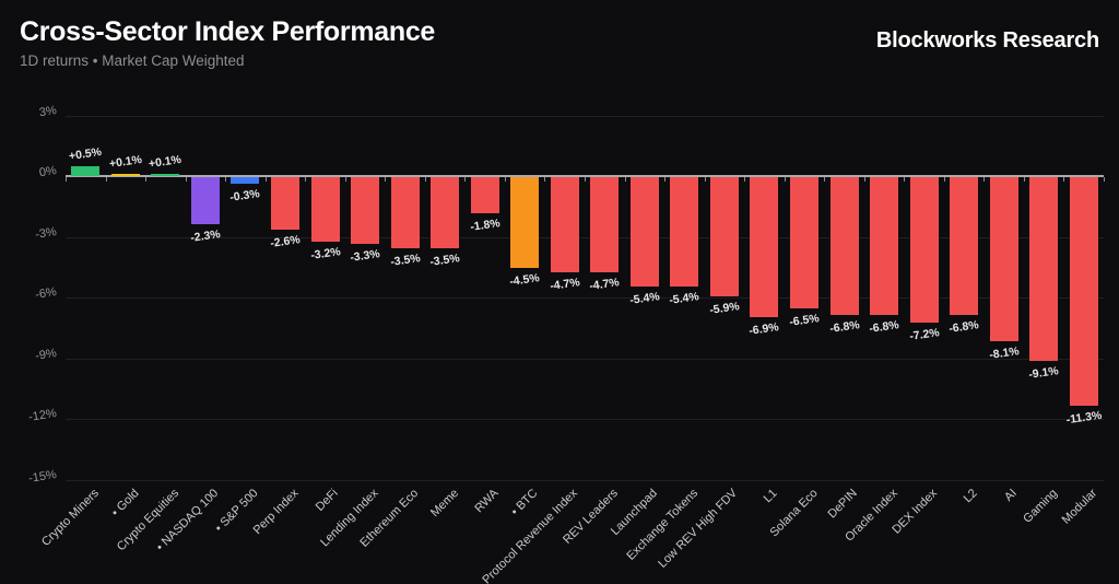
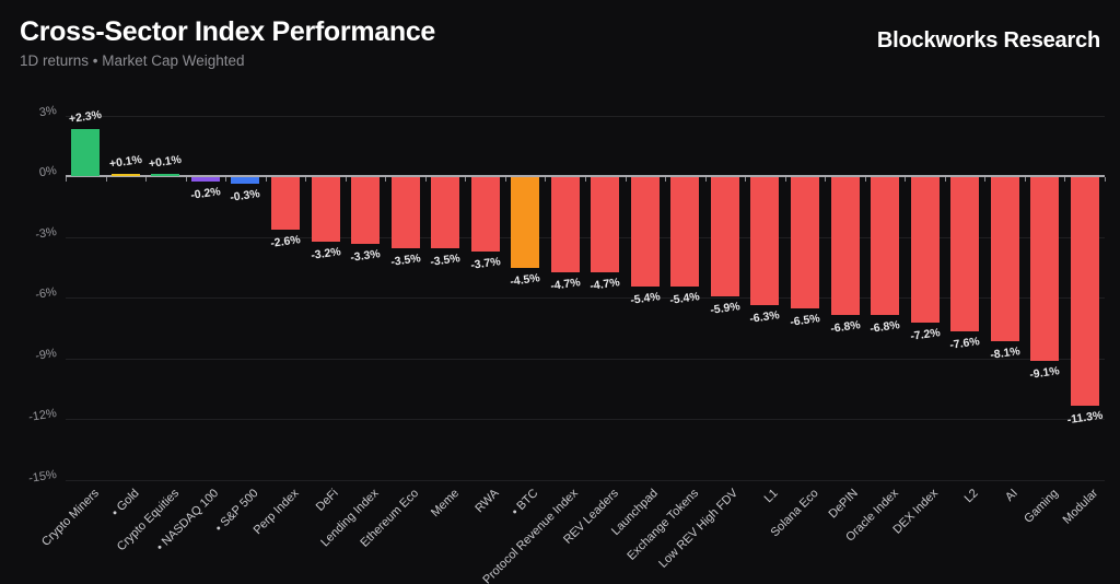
Crypto Miners: +0.5% -> +2.3%
• NASDAQ 100: -2.3% -> -0.2%
RWA: -1.8% -> -3.7%
L1: -6.9% -> -6.3%
L2: -6.8% -> -7.6%
